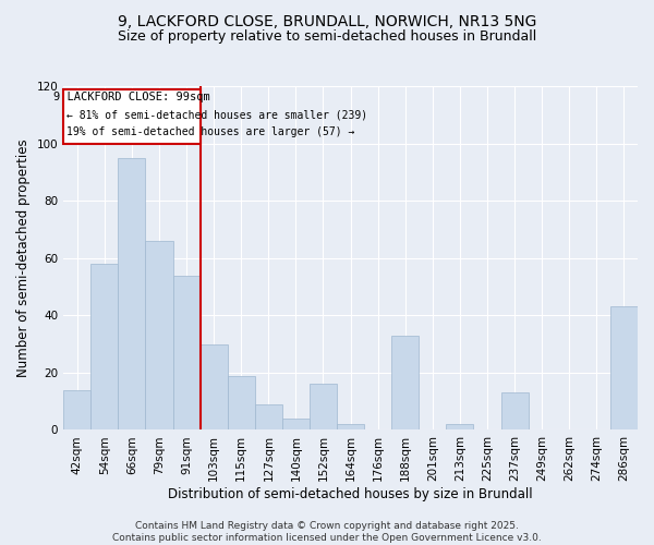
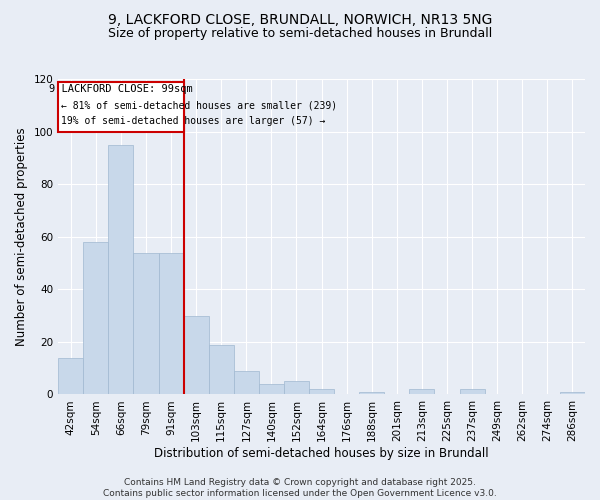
79sqm: 66 -> 54
152sqm: 16 -> 5
188sqm: 33 -> 1
237sqm: 13 -> 2
286sqm: 43 -> 1
